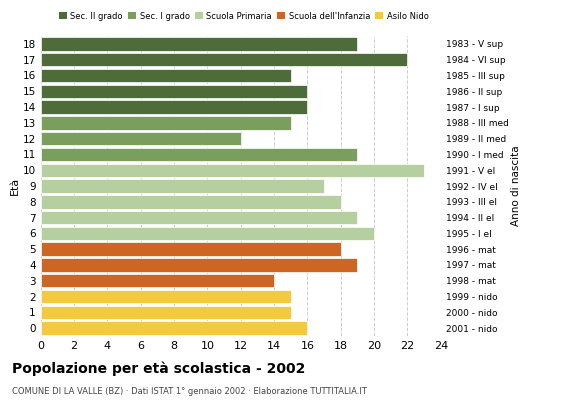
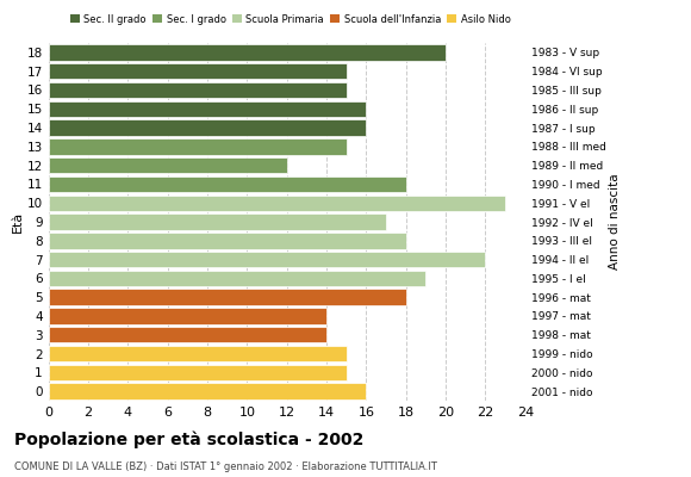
18: 19 -> 20
17: 22 -> 15
11: 19 -> 18
7: 19 -> 22
6: 20 -> 19
4: 19 -> 14
